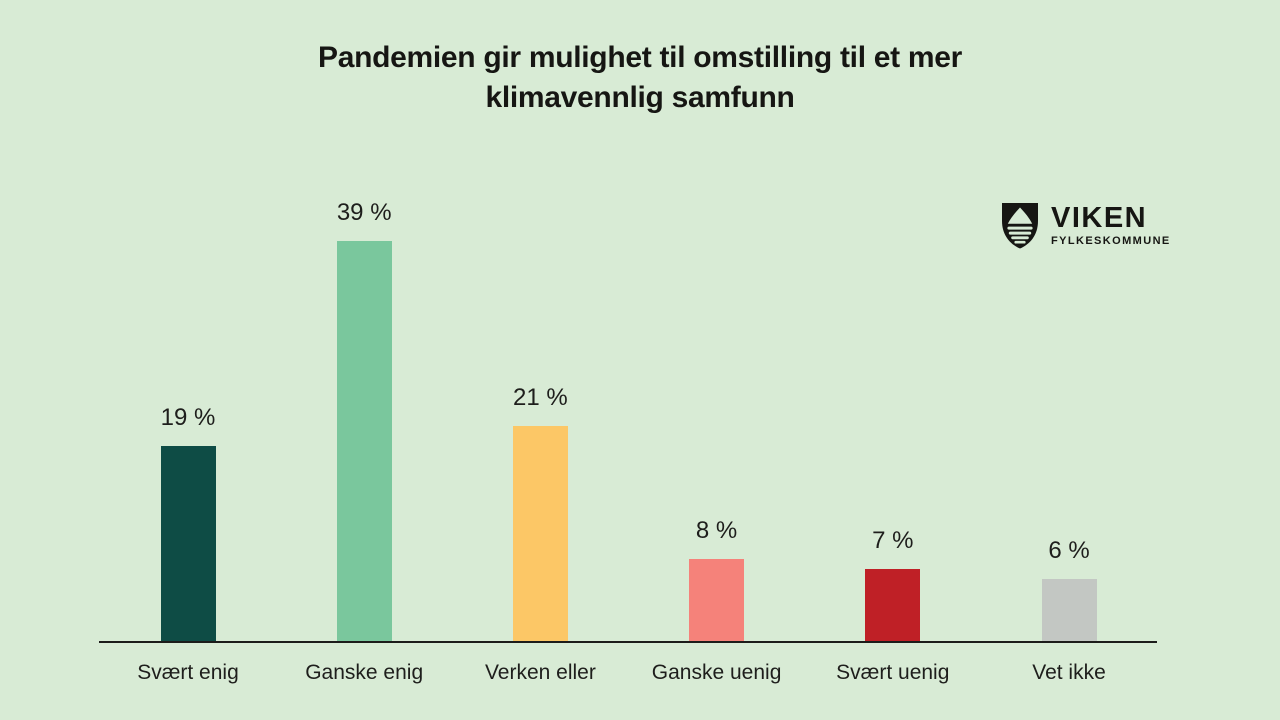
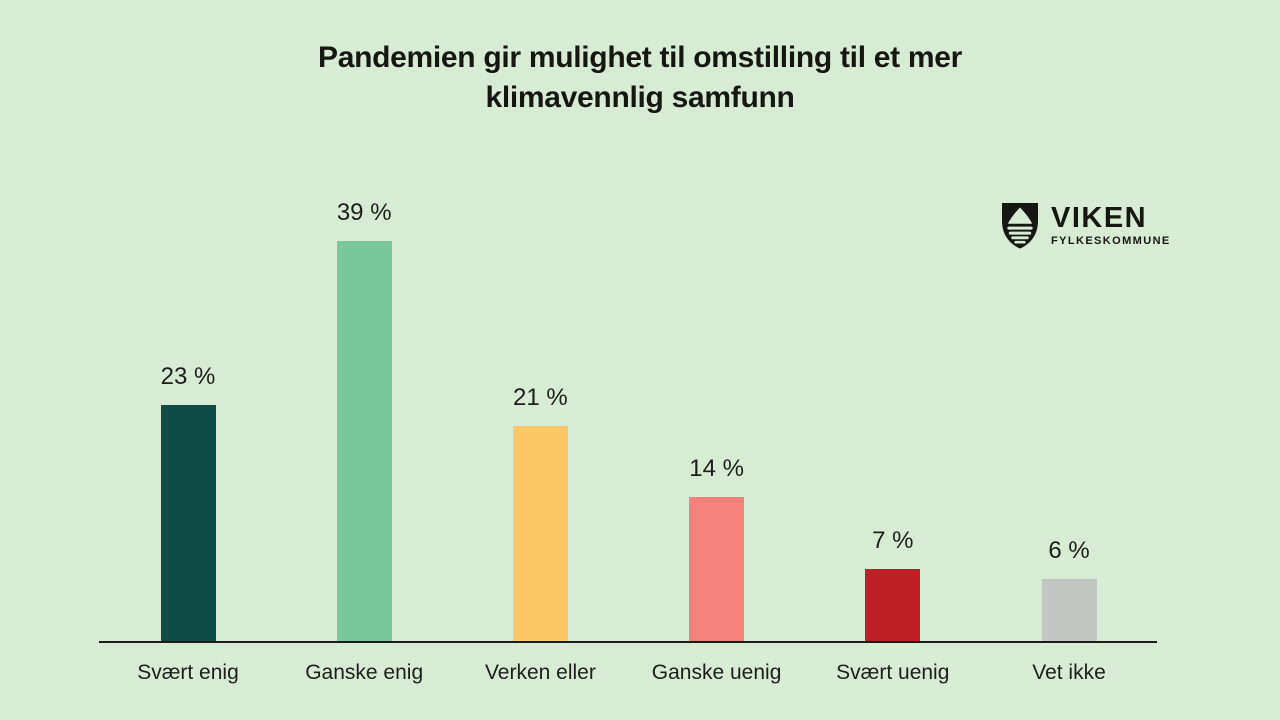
Svært enig: 19 -> 23
Ganske uenig: 8 -> 14
